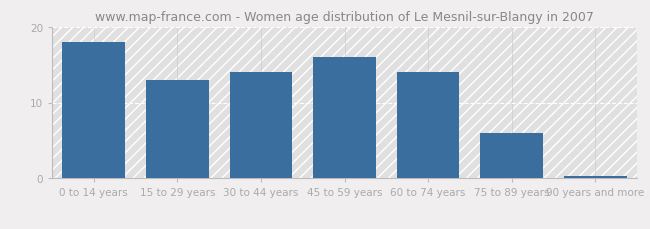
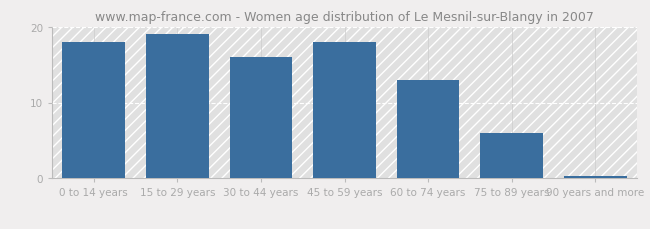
15 to 29 years: 13.0 -> 19.0
30 to 44 years: 14.0 -> 16.0
45 to 59 years: 16.0 -> 18.0
60 to 74 years: 14.0 -> 13.0
